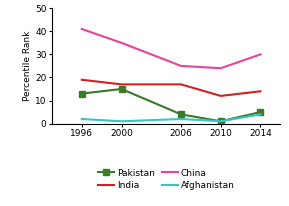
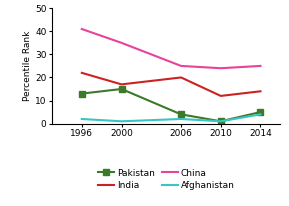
India/1996: 19 -> 22
India/2006: 17 -> 20
China/2014: 30 -> 25
